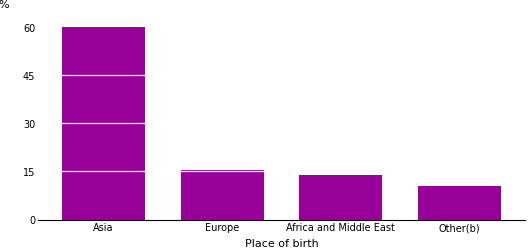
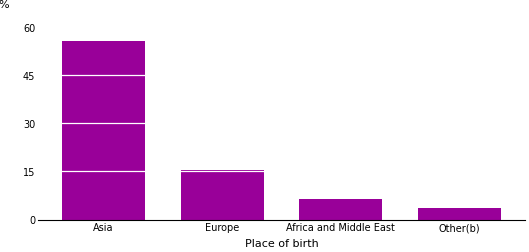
Asia: 60.0 -> 55.5
Africa and Middle East: 13.9 -> 6.5
Other(b): 10.5 -> 3.5
